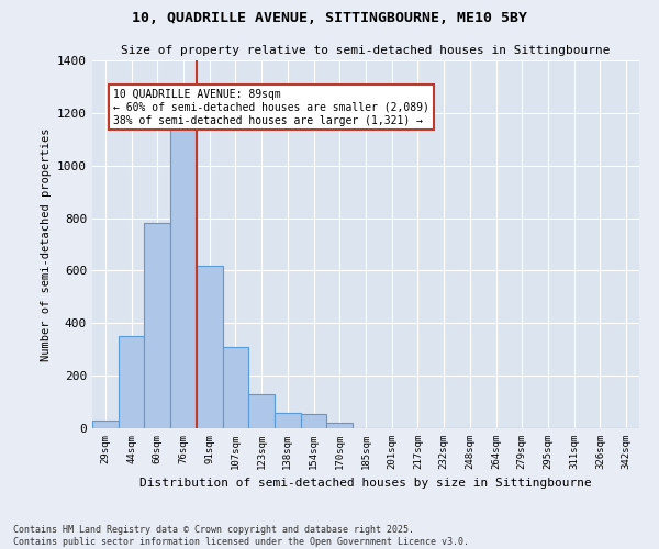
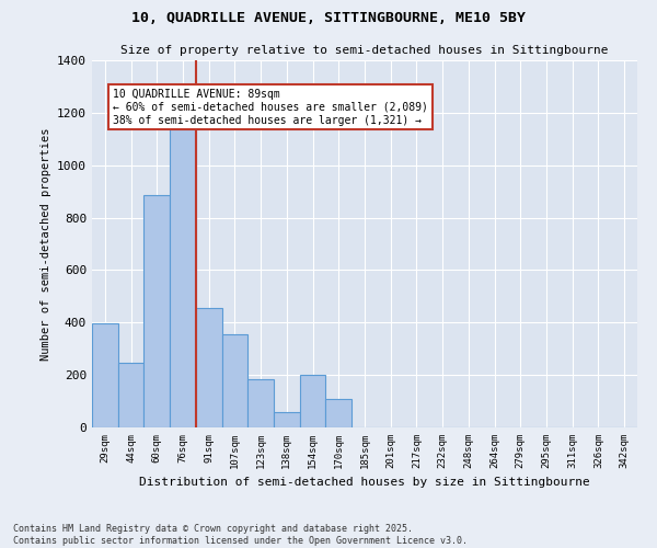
29sqm: 30 -> 395
44sqm: 350 -> 245
60sqm: 780 -> 885
91sqm: 620 -> 455
107sqm: 310 -> 355
123sqm: 130 -> 185
154sqm: 55 -> 200
170sqm: 20 -> 110
